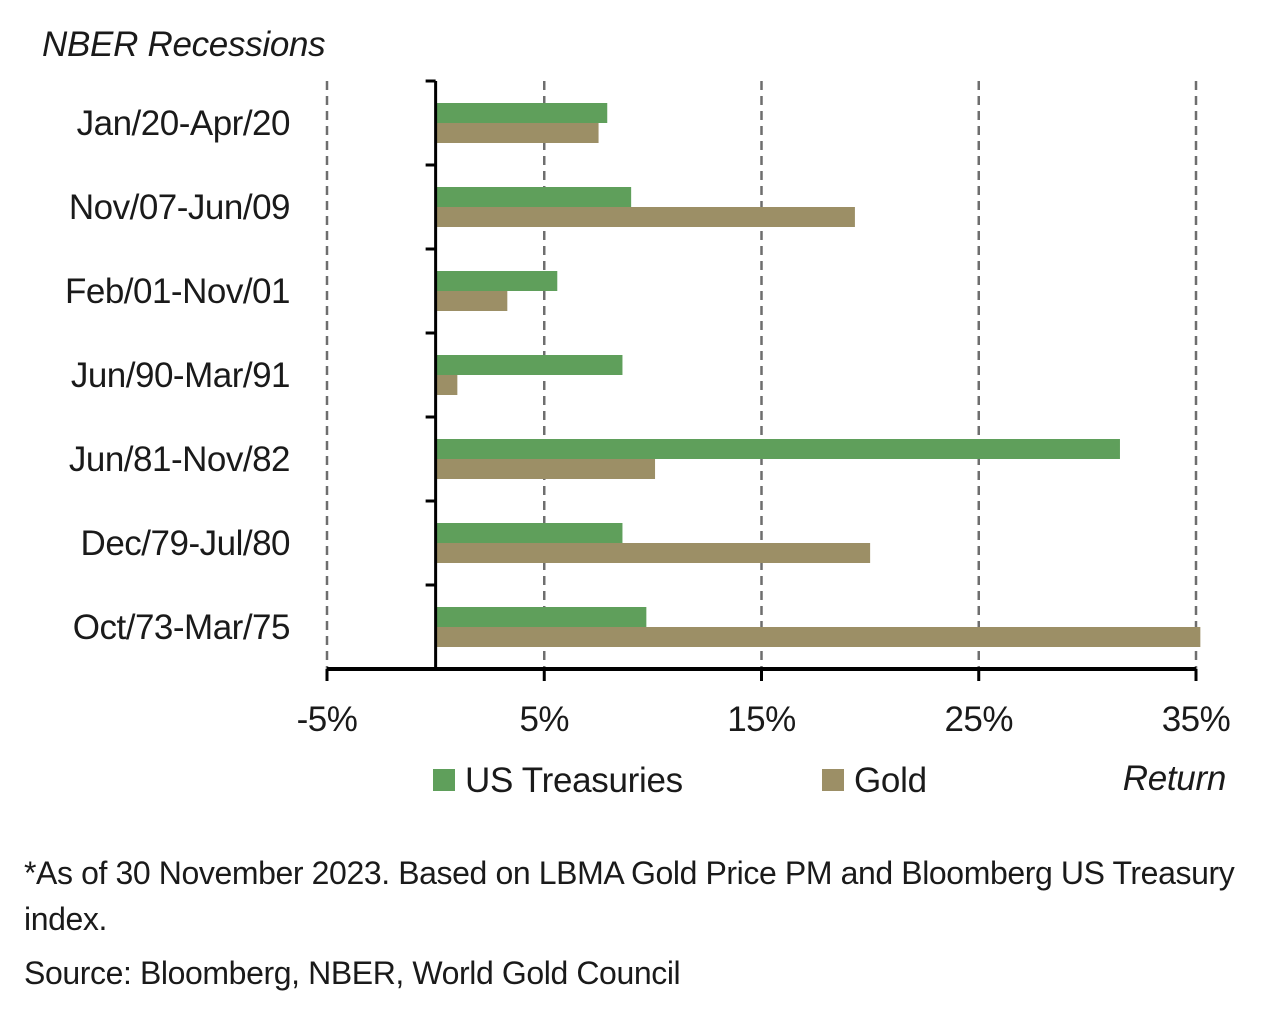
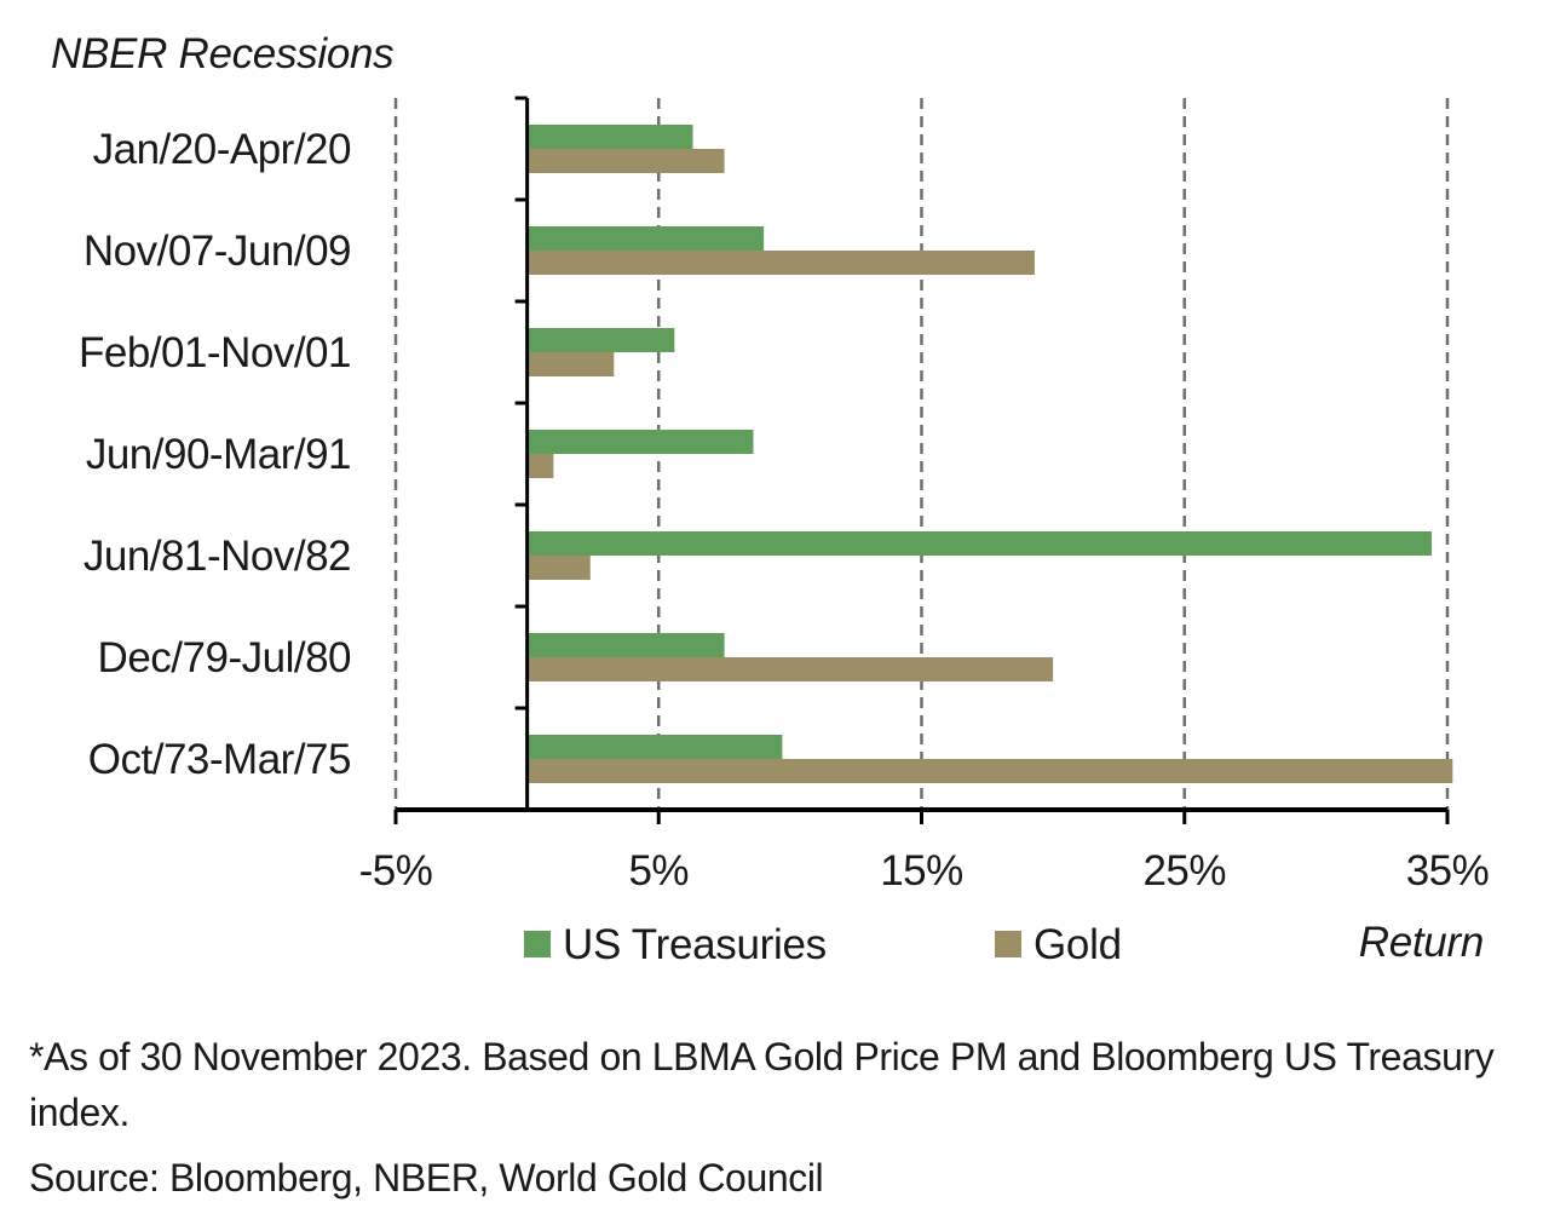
US Treasuries/Jan/20-Apr/20: 7.9% -> 6.3%
US Treasuries/Jun/81-Nov/82: 31.5% -> 34.4%
Gold/Jun/81-Nov/82: 10.1% -> 2.4%
US Treasuries/Dec/79-Jul/80: 8.6% -> 7.5%
